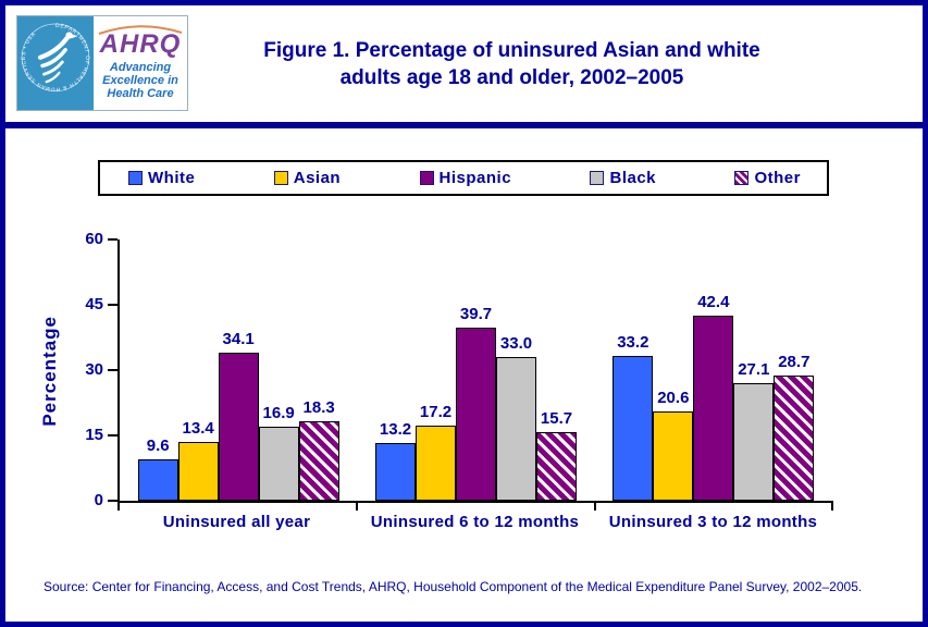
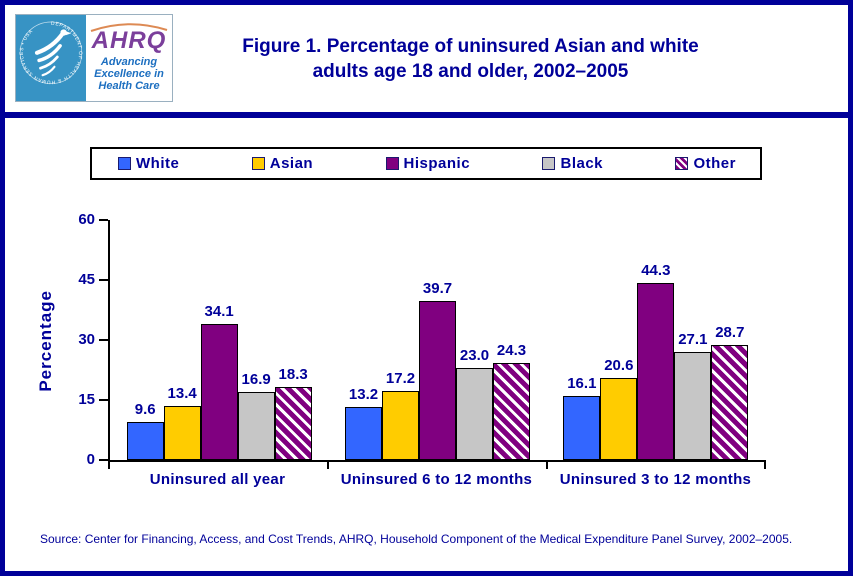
Black/Uninsured 6 to 12 months: 33.0 -> 23.0
Other/Uninsured 6 to 12 months: 15.7 -> 24.3
White/Uninsured 3 to 12 months: 33.2 -> 16.1
Hispanic/Uninsured 3 to 12 months: 42.4 -> 44.3
